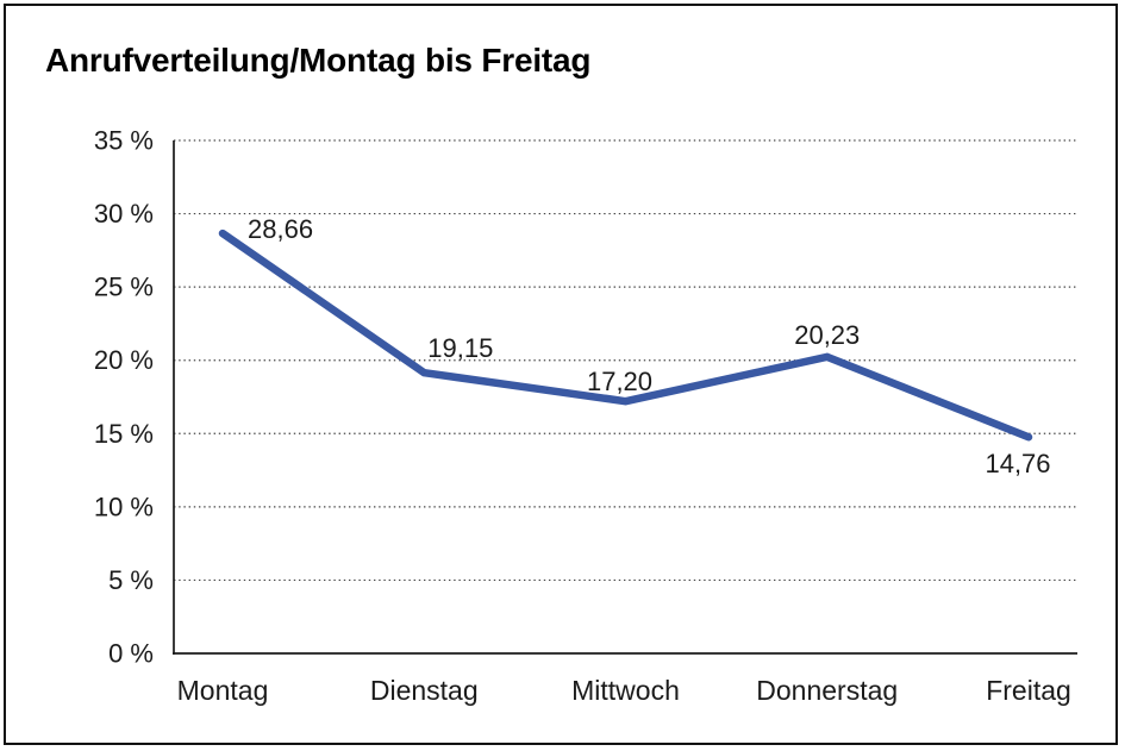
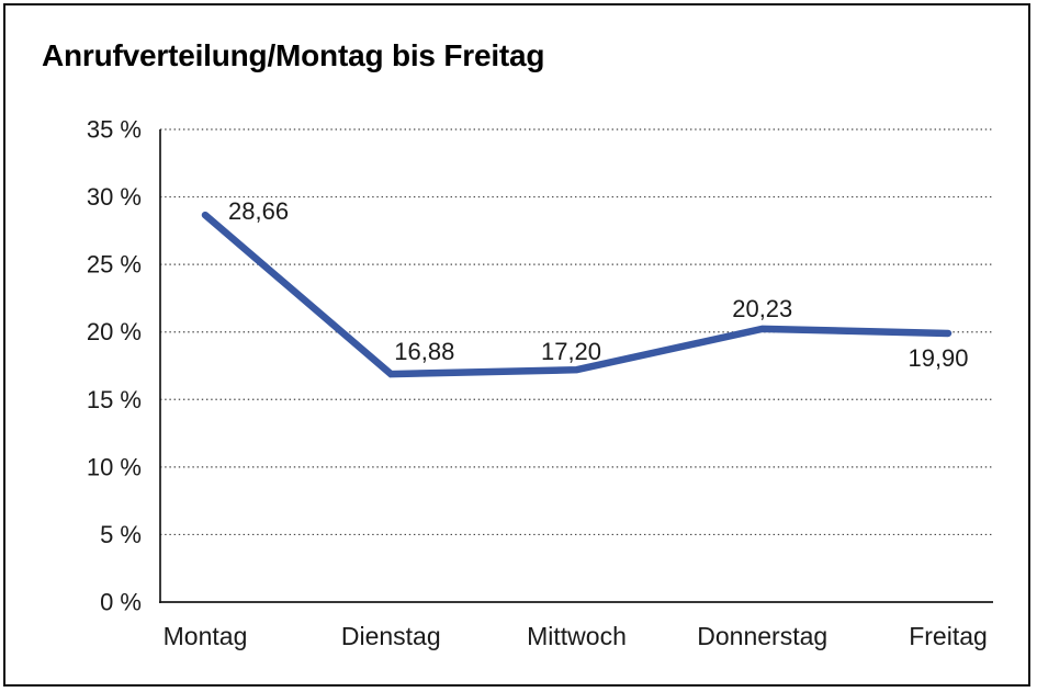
Dienstag: 19,15 -> 16,88
Freitag: 14,76 -> 19,90
